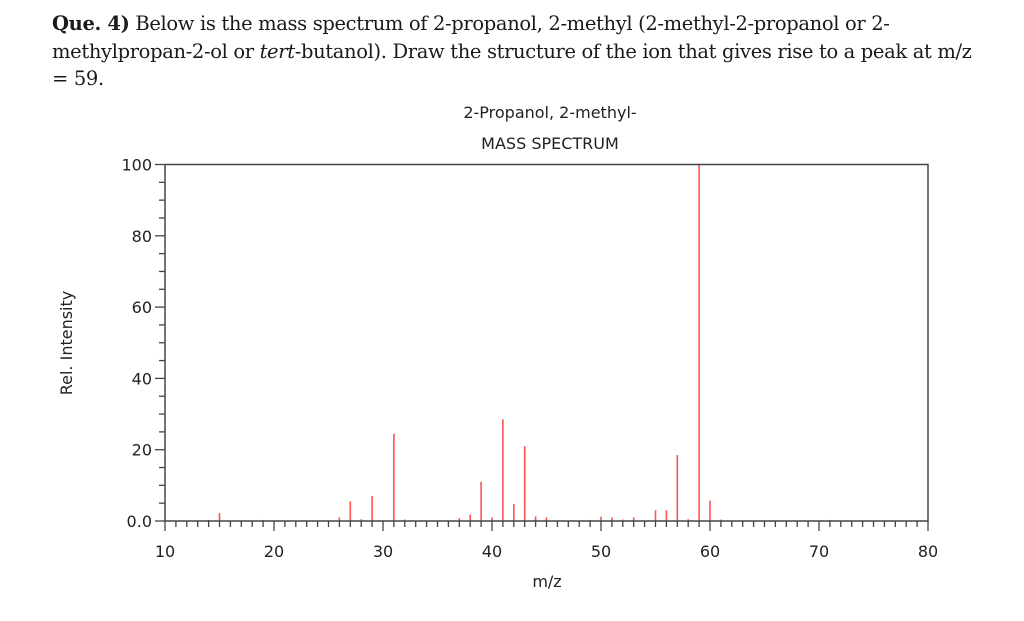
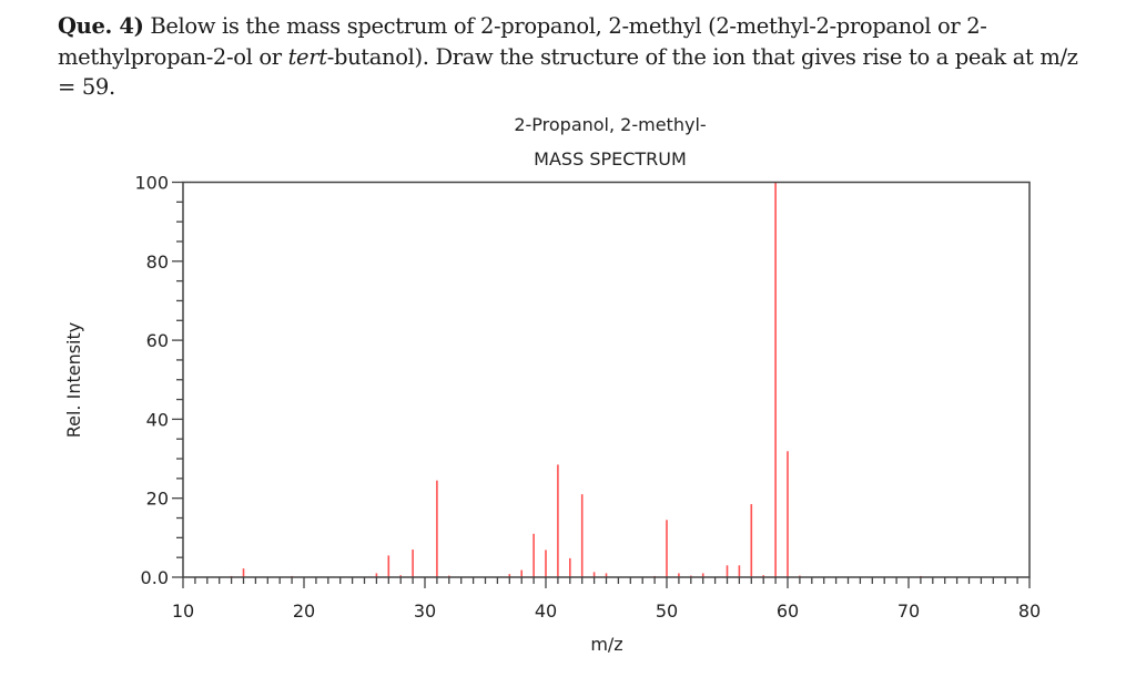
40: 1.0 -> 6.9
50: 1.2 -> 14.5
60: 5.7 -> 31.9
